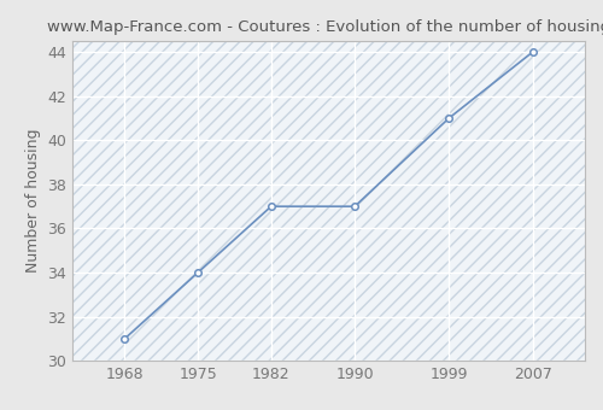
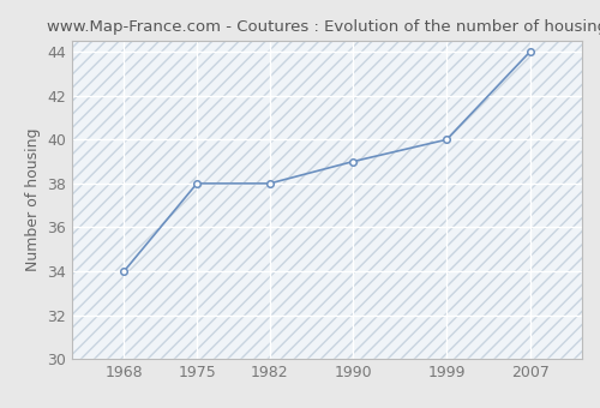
1968: 31 -> 34
1975: 34 -> 38
1982: 37 -> 38
1990: 37 -> 39
1999: 41 -> 40
